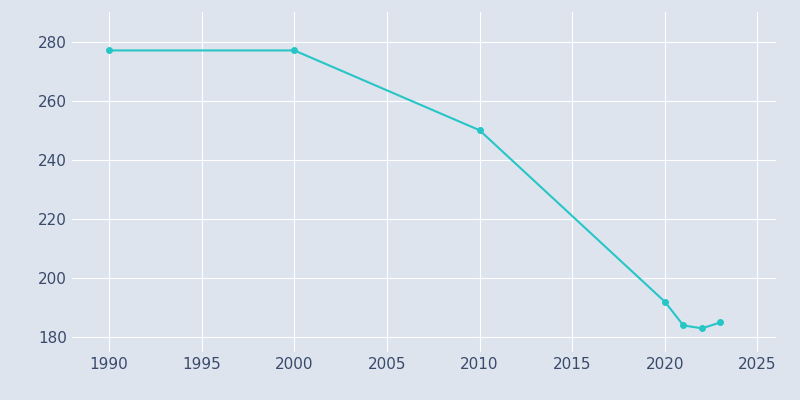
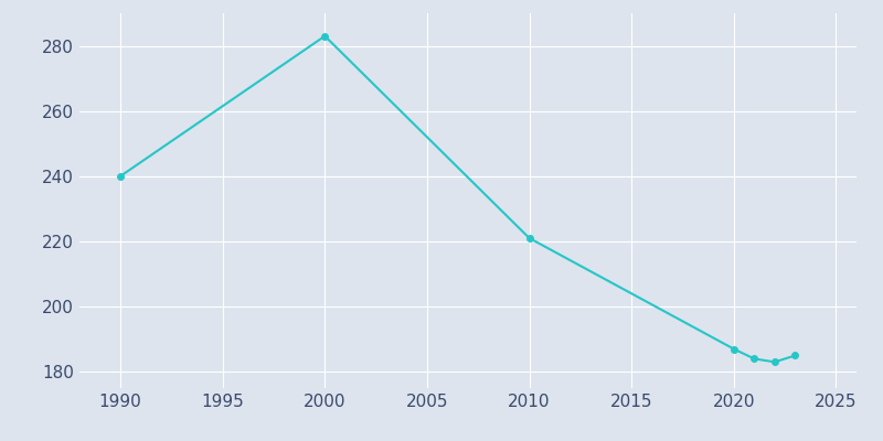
1990: 277 -> 240
2000: 277 -> 283
2010: 250 -> 221
2020: 192 -> 187
